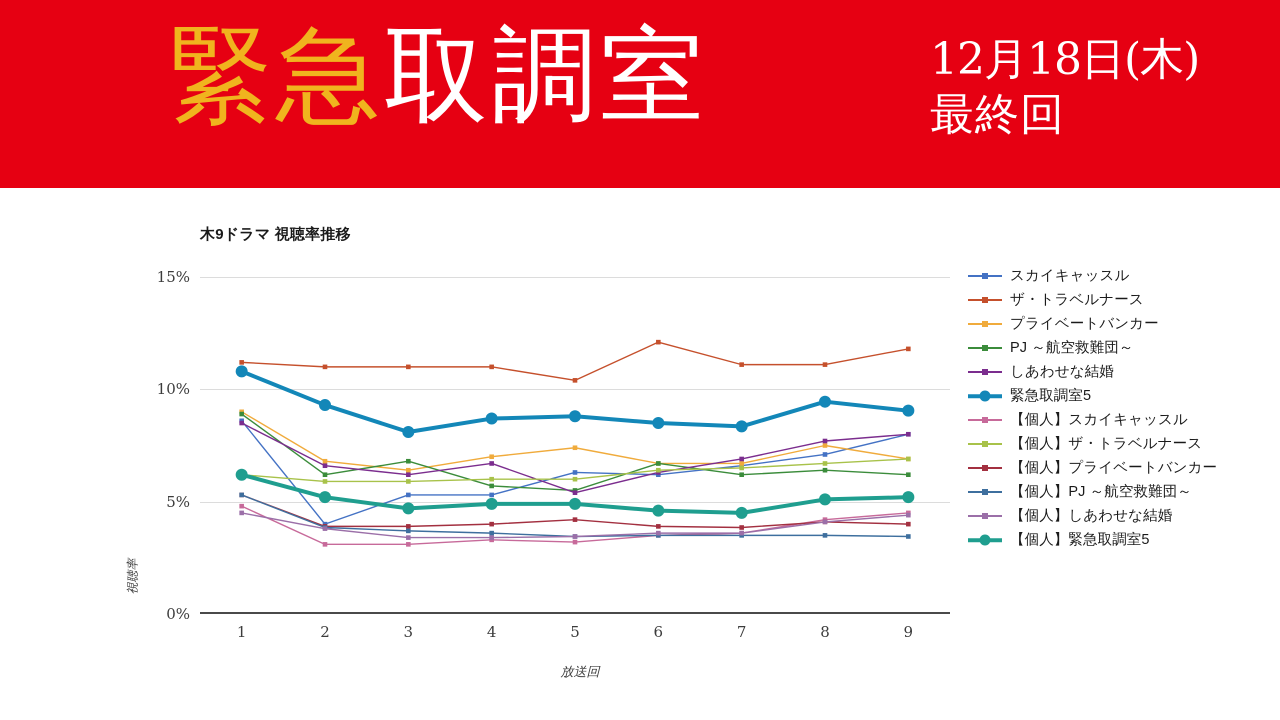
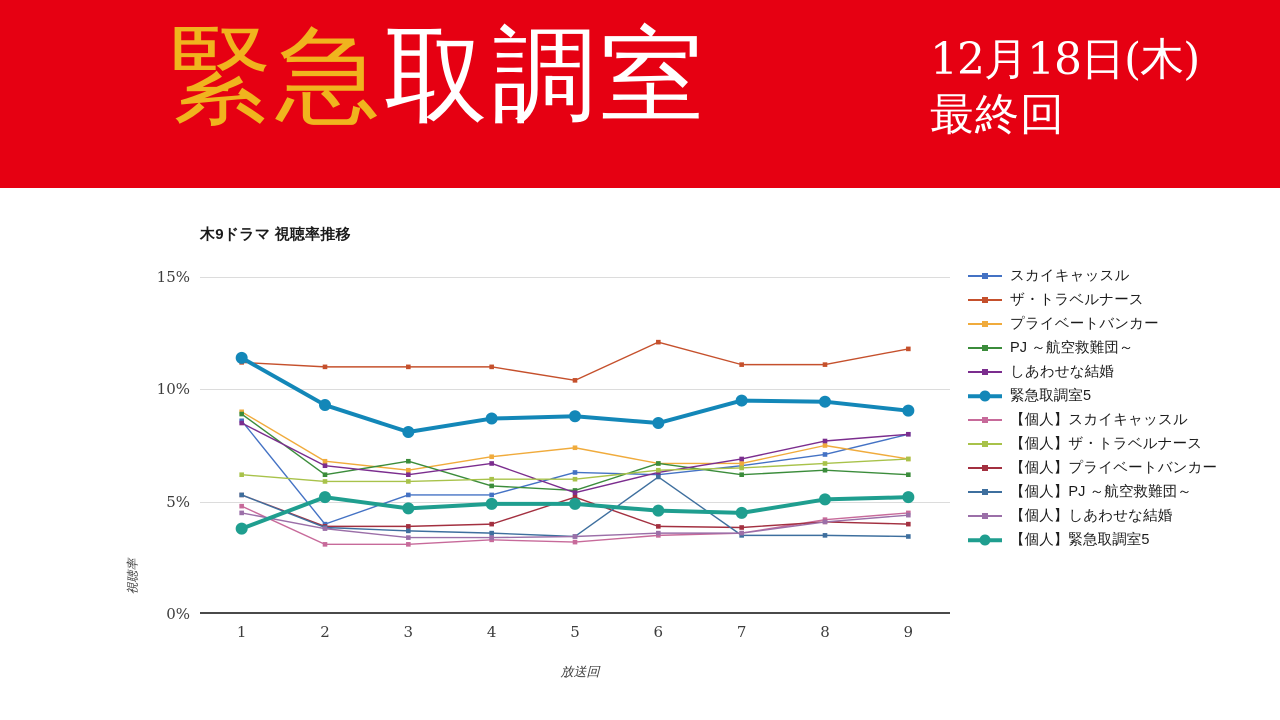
緊急取調室5/1: 10.8% -> 11.4%
【個人】緊急取調室5/1: 6.2% -> 3.8%
【個人】プライベートバンカー/5: 4.2% -> 5.2%
【個人】PJ ～航空救難団～/6: 3.5% -> 6.1%
緊急取調室5/7: 8.3% -> 9.5%
